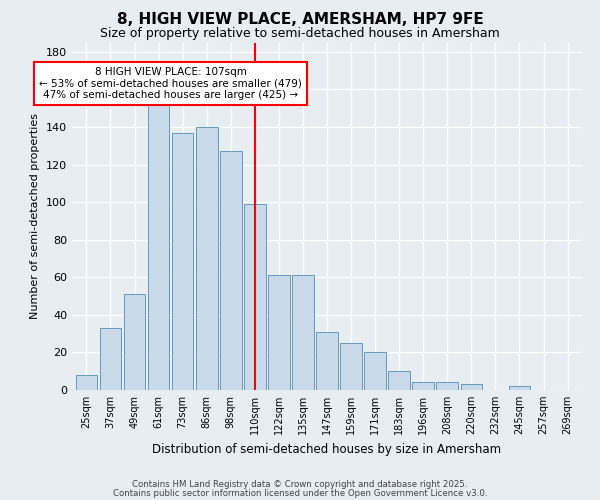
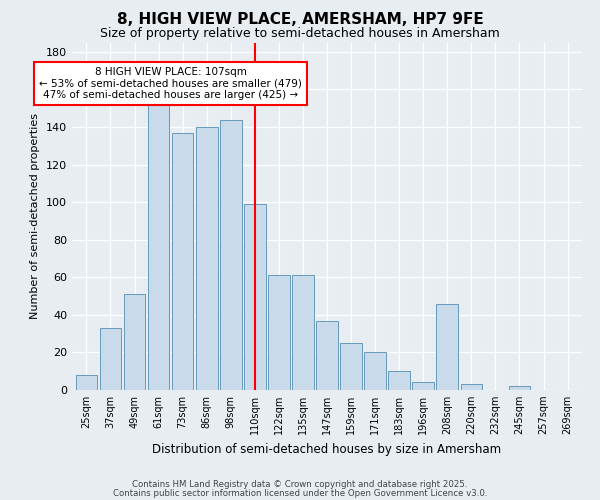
98sqm: 127 -> 144
147sqm: 31 -> 37
208sqm: 4 -> 46
